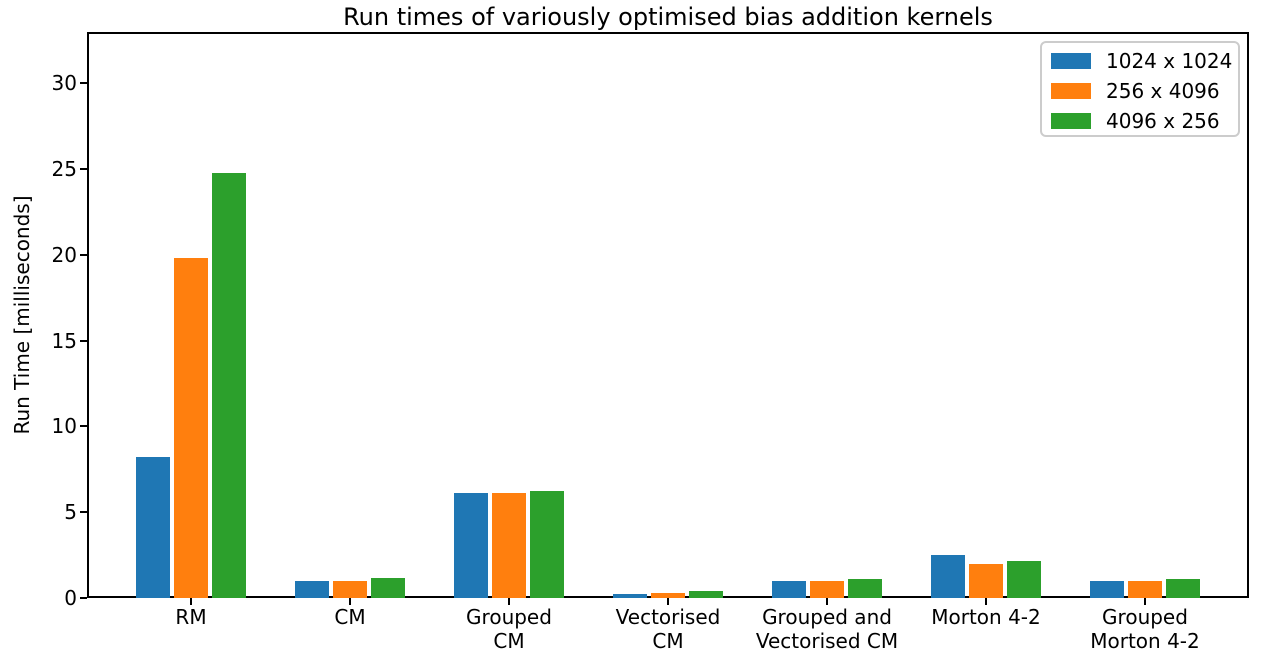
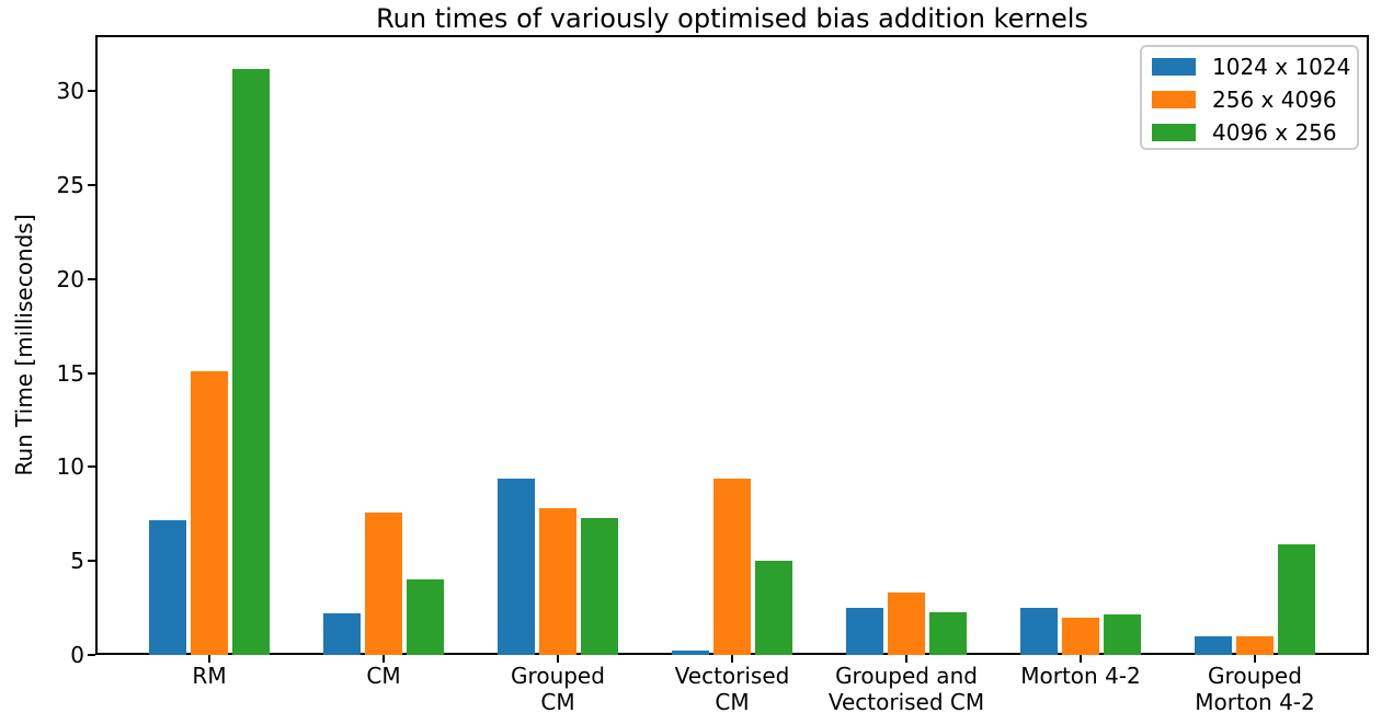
1024 x 1024/RM: 8.2 -> 7.2
256 x 4096/RM: 19.8 -> 15.1
4096 x 256/RM: 24.8 -> 31.2
1024 x 1024/CM: 1.0 -> 2.2
256 x 4096/CM: 1.0 -> 7.6
4096 x 256/CM: 1.1 -> 4.0
1024 x 1024/Grouped CM: 6.1 -> 9.4
256 x 4096/Grouped CM: 6.1 -> 7.8
4096 x 256/Grouped CM: 6.2 -> 7.3
256 x 4096/Vectorised CM: 0.3 -> 9.4
4096 x 256/Vectorised CM: 0.4 -> 5.0
1024 x 1024/Grouped and Vectorised CM: 1.0 -> 2.5
256 x 4096/Grouped and Vectorised CM: 1.0 -> 3.3
4096 x 256/Grouped and Vectorised CM: 1.1 -> 2.3
4096 x 256/Grouped Morton 4-2: 1.1 -> 5.9
